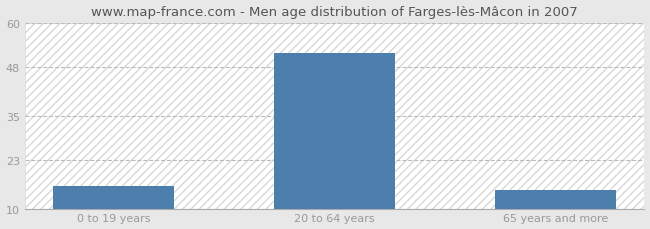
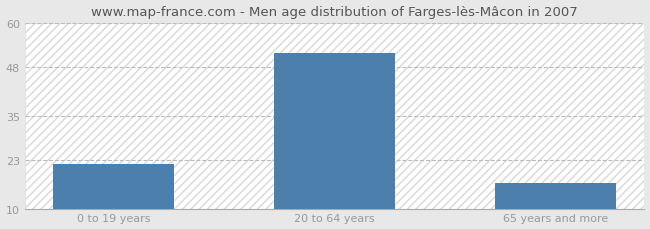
0 to 19 years: 16 -> 22
65 years and more: 15 -> 17
